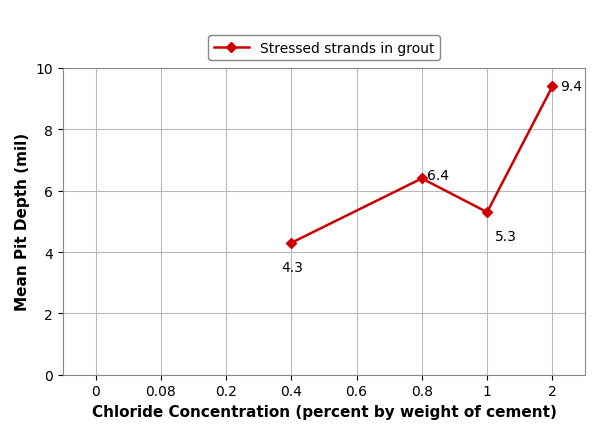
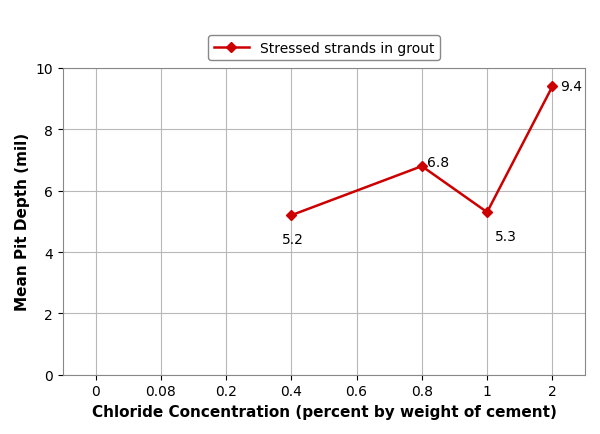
0.4: 4.3 -> 5.2
0.8: 6.4 -> 6.8
